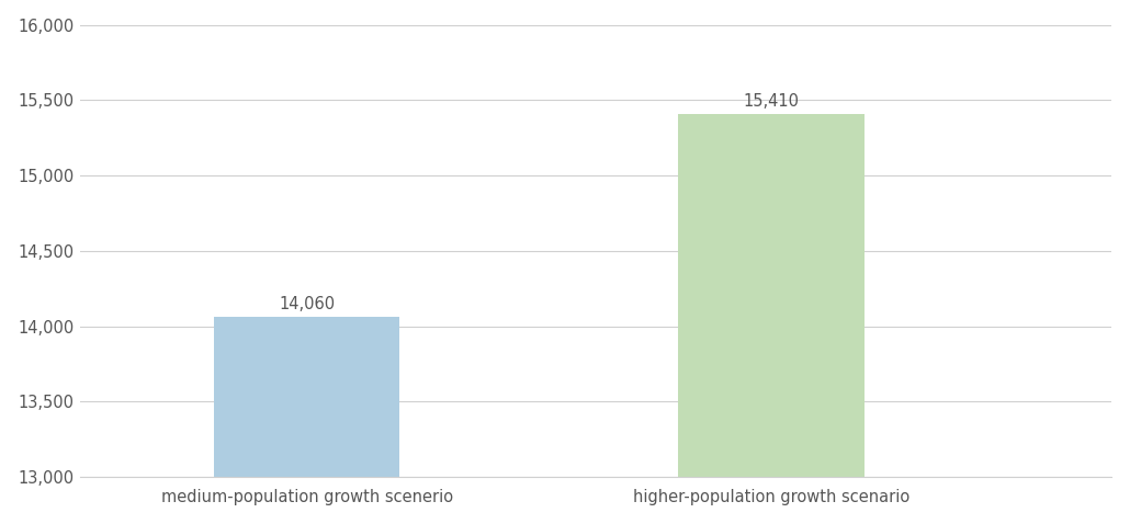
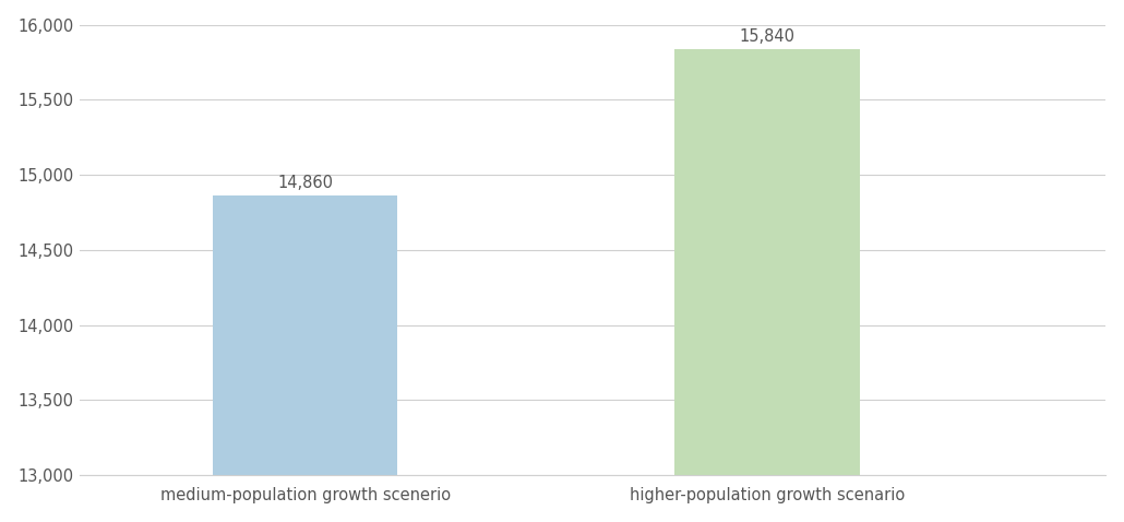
medium-population growth scenerio: 14,060 -> 14,860
higher-population growth scenario: 15,410 -> 15,840
